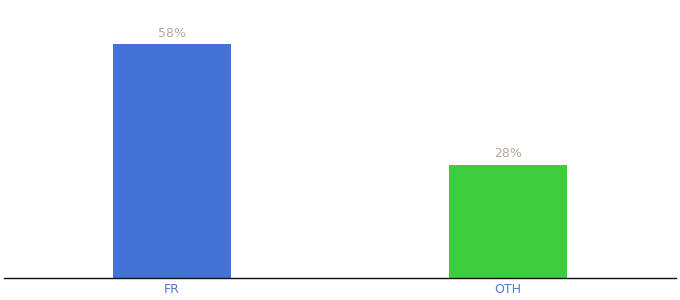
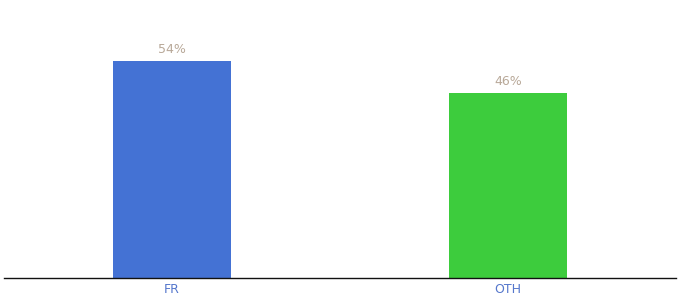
FR: 58% -> 54%
OTH: 28% -> 46%
